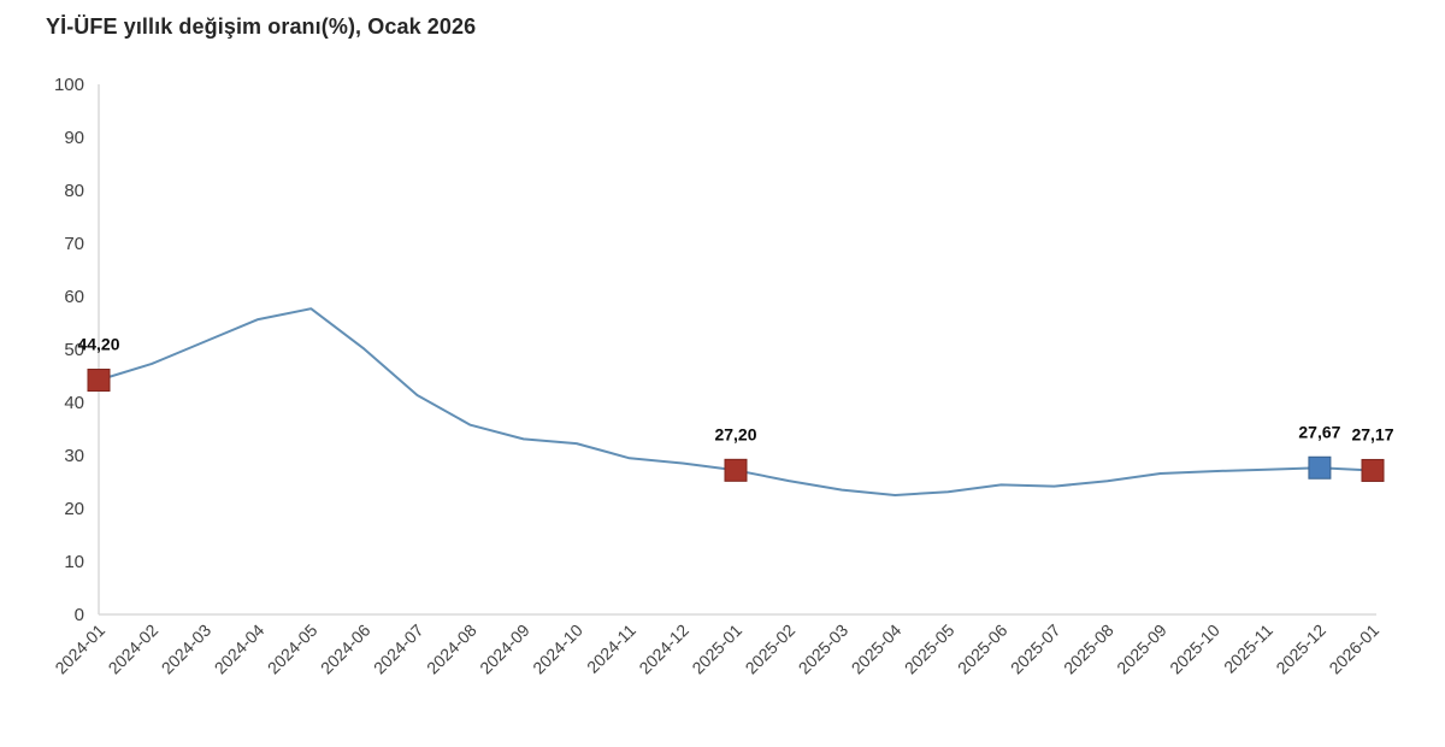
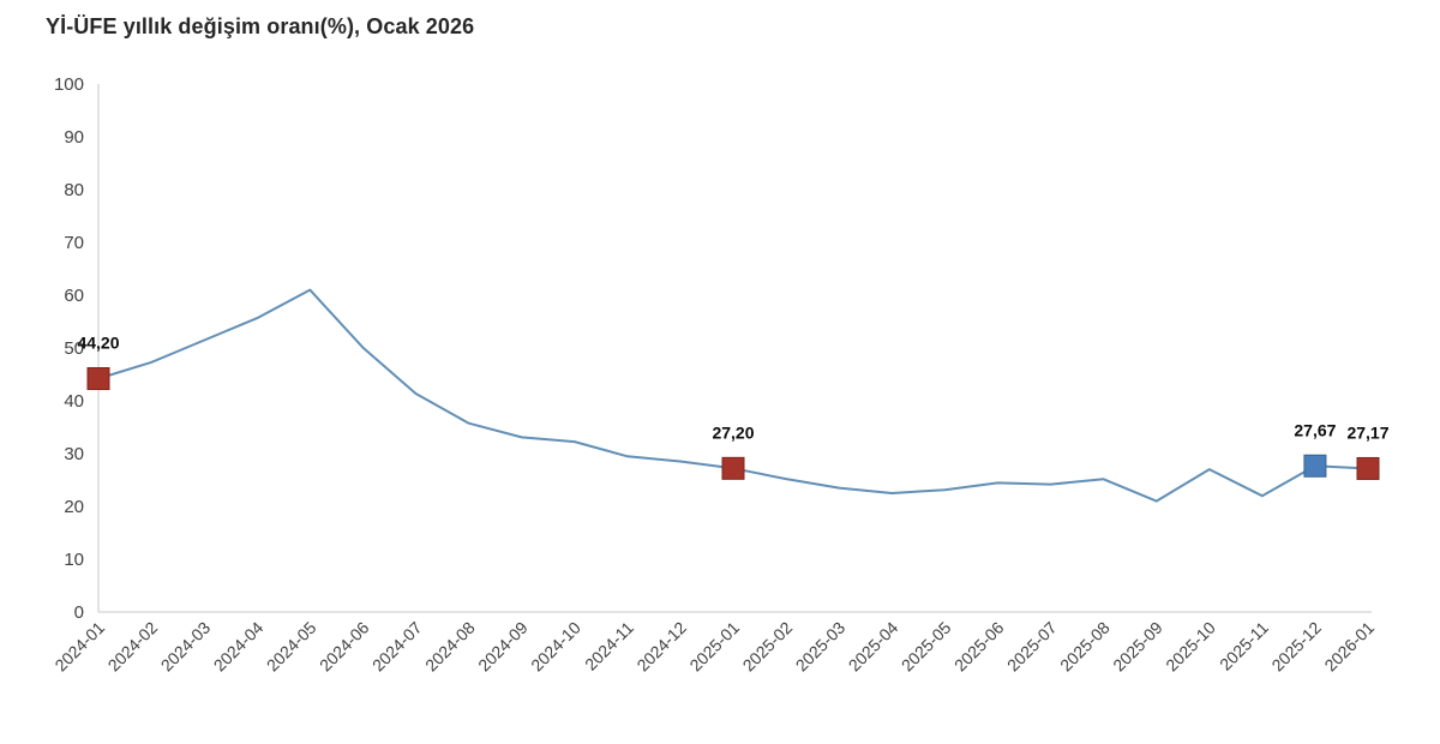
2024-05: 58 -> 61
2025-09: 27 -> 21
2025-11: 27 -> 22
